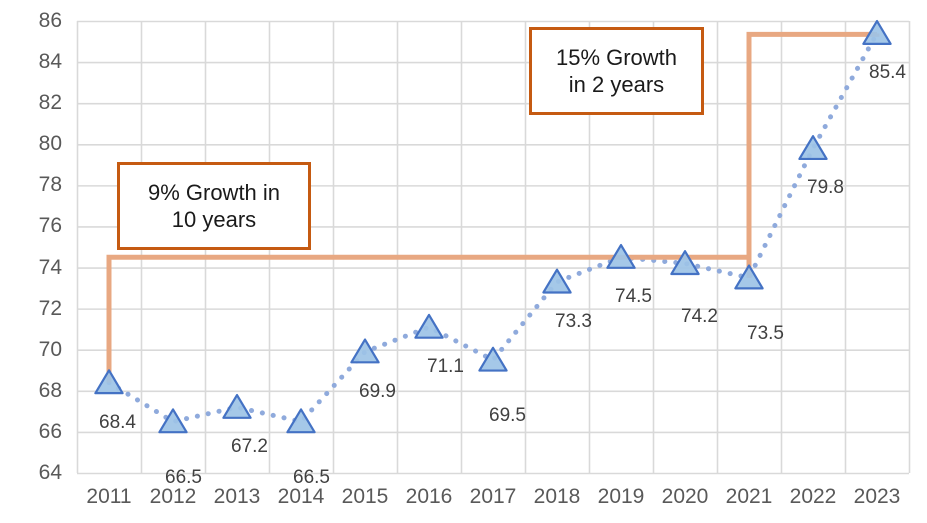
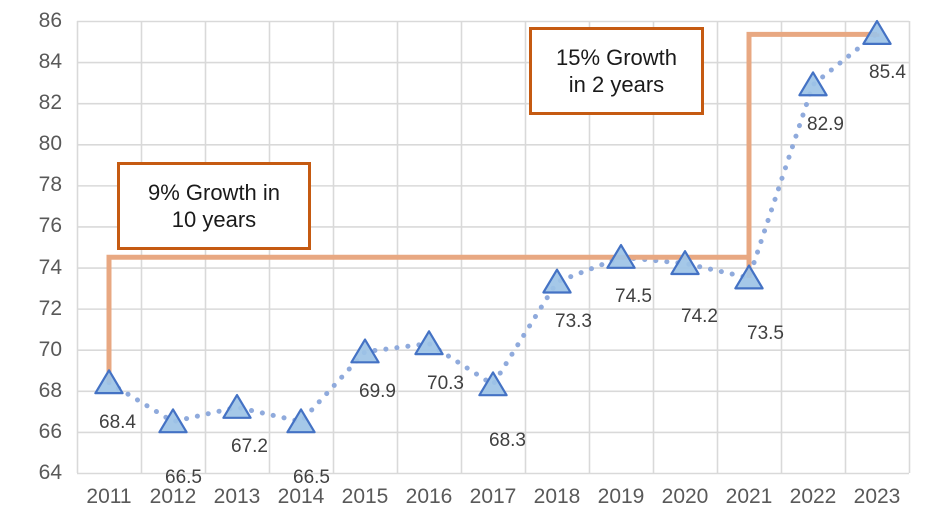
2016: 71.1 -> 70.3
2017: 69.5 -> 68.3
2022: 79.8 -> 82.9
